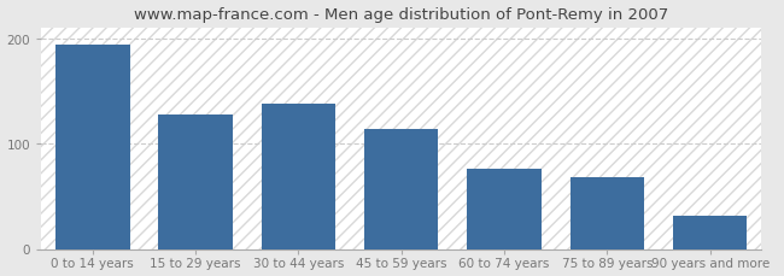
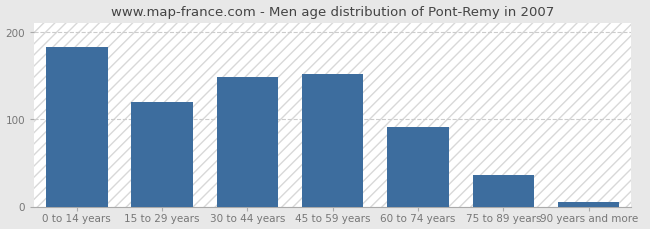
0 to 14 years: 194 -> 182
15 to 29 years: 128 -> 120
30 to 44 years: 138 -> 148
45 to 59 years: 114 -> 152
60 to 74 years: 76 -> 91
75 to 89 years: 68 -> 36
90 years and more: 32 -> 5
